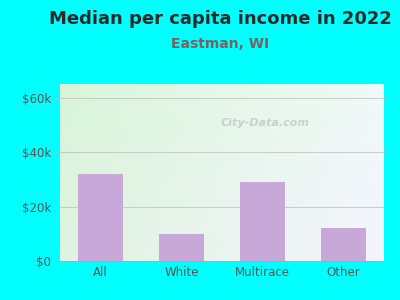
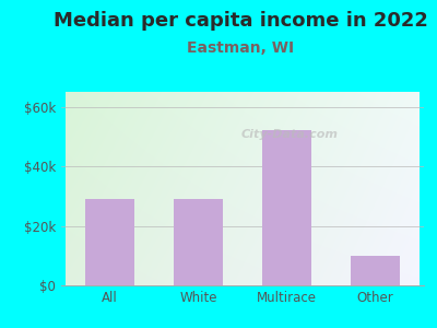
All: $32k -> $29k
White: $10k -> $29k
Multirace: $29k -> $52k
Other: $12k -> $10k
